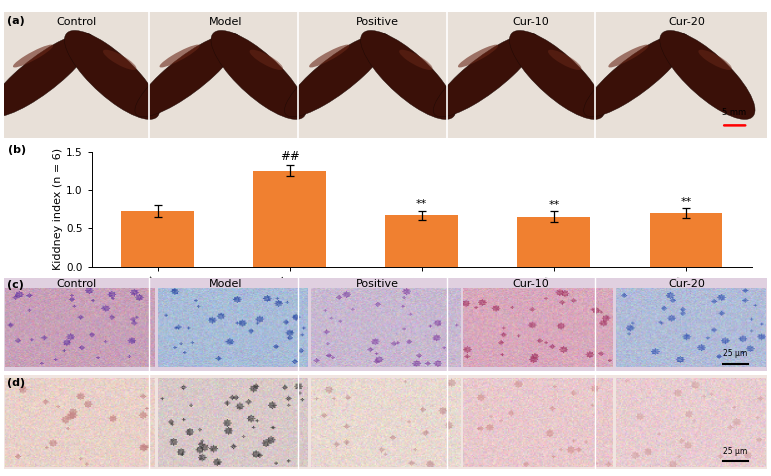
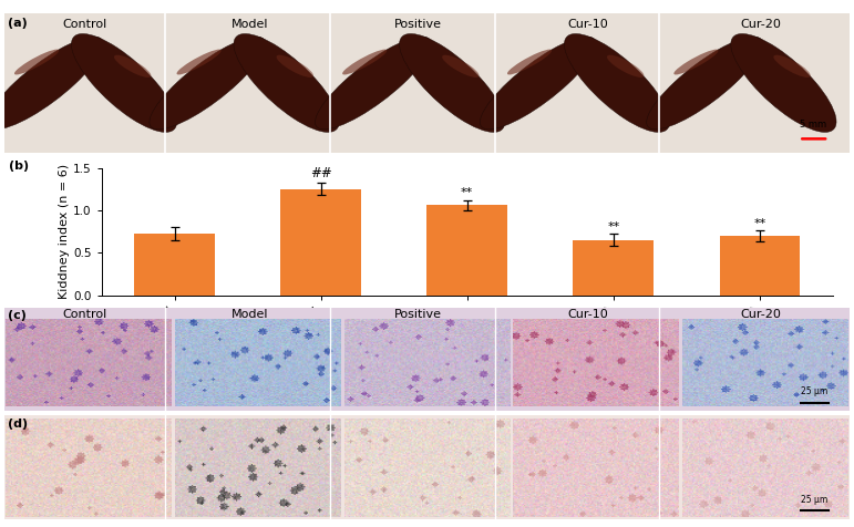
Positive: 0.67 -> 1.06
